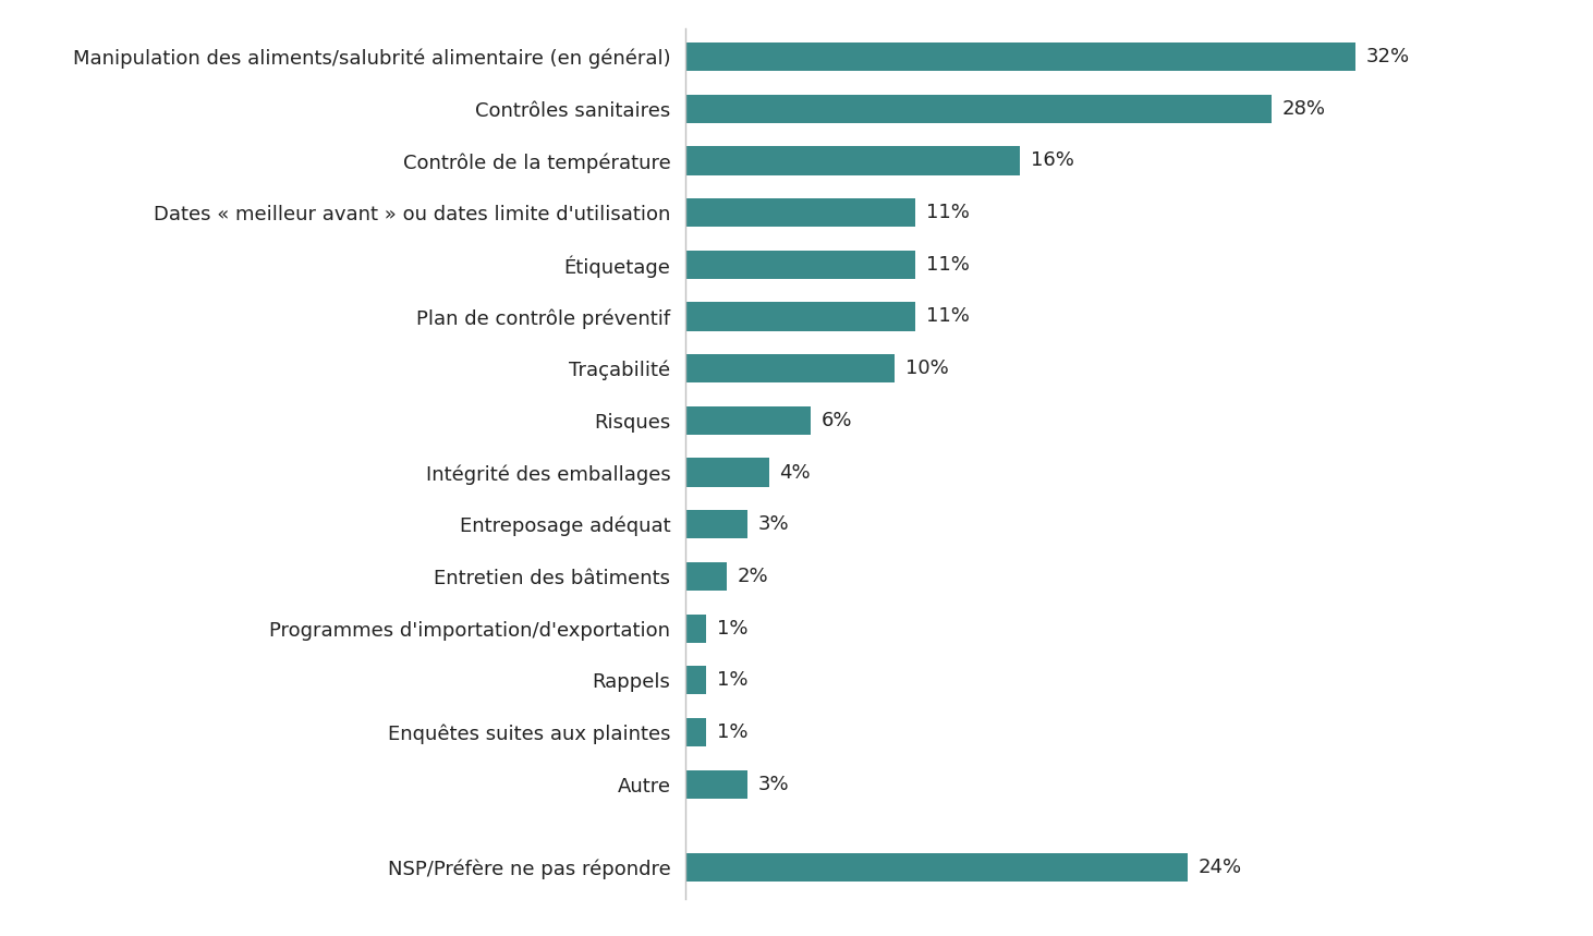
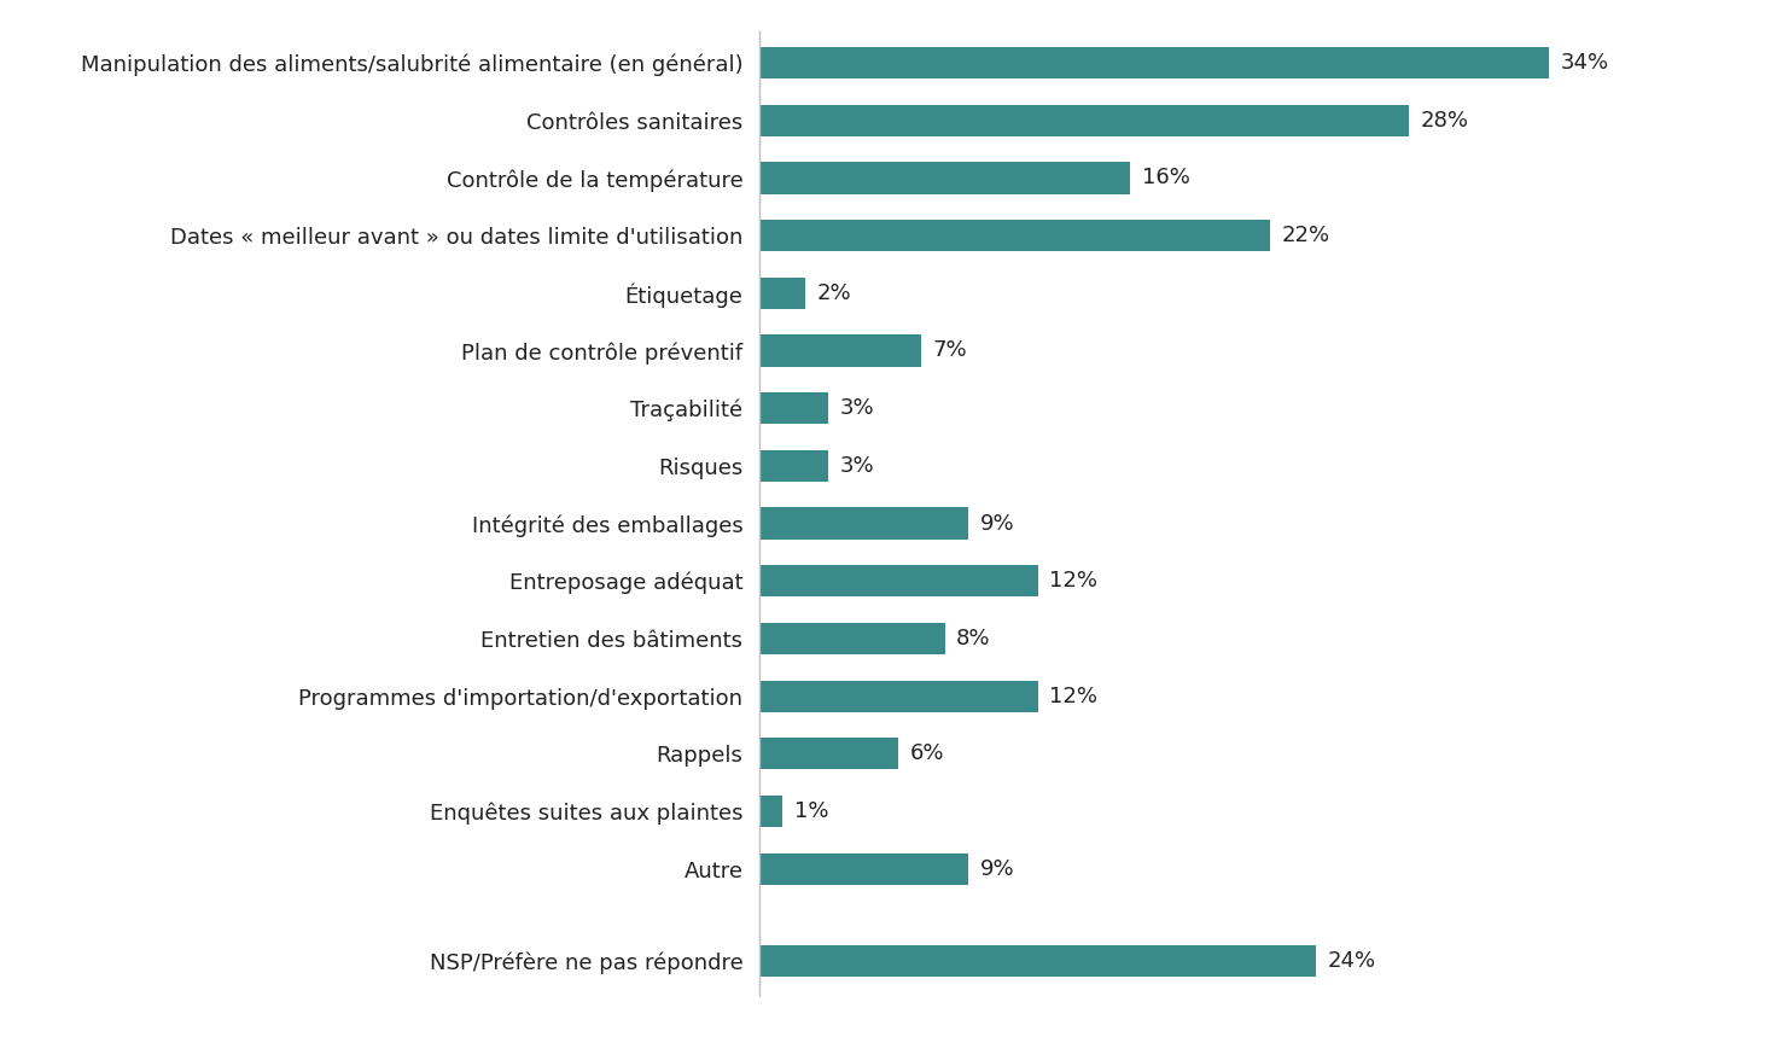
Manipulation des aliments/salubrité alimentaire (en général): 32% -> 34%
Dates « meilleur avant » ou dates limite d'utilisation: 11% -> 22%
Étiquetage: 11% -> 2%
Plan de contrôle préventif: 11% -> 7%
Traçabilité: 10% -> 3%
Risques: 6% -> 3%
Intégrité des emballages: 4% -> 9%
Entreposage adéquat: 3% -> 12%
Entretien des bâtiments: 2% -> 8%
Programmes d'importation/d'exportation: 1% -> 12%
Rappels: 1% -> 6%
Autre: 3% -> 9%
